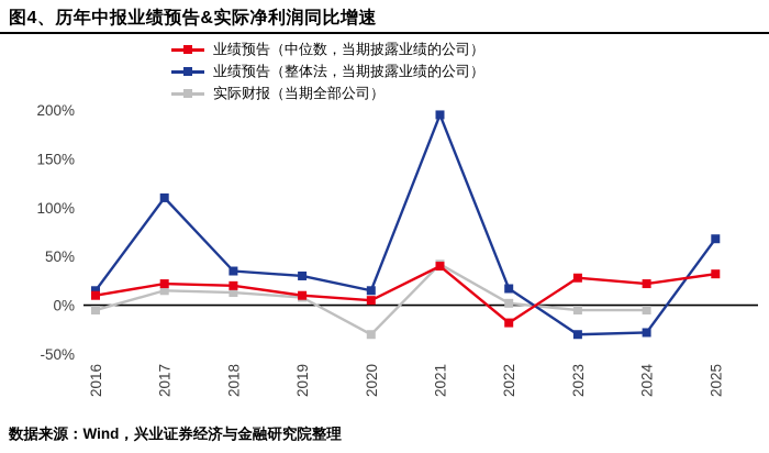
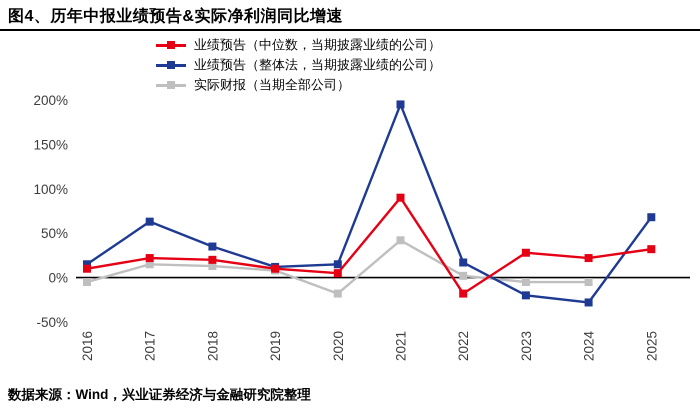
业绩预告（整体法，当期披露业绩的公司）/2017: 110% -> 60%
业绩预告（整体法，当期披露业绩的公司）/2019: 30% -> 10%
实际财报（当期全部公司）/2020: -30% -> -20%
业绩预告（中位数，当期披露业绩的公司）/2021: 40% -> 90%
业绩预告（整体法，当期披露业绩的公司）/2023: -30% -> -20%
